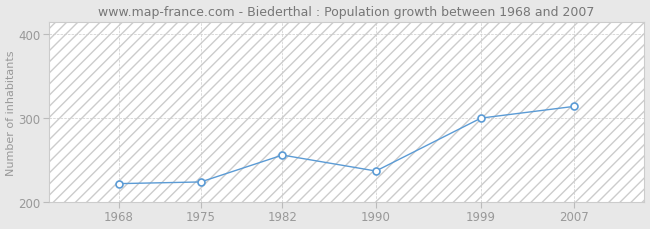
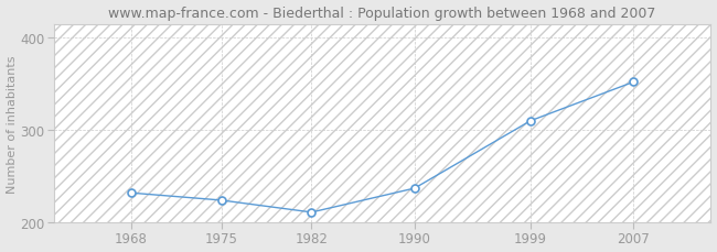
1968: 222 -> 232
1982: 256 -> 211
1999: 300 -> 310
2007: 314 -> 352
